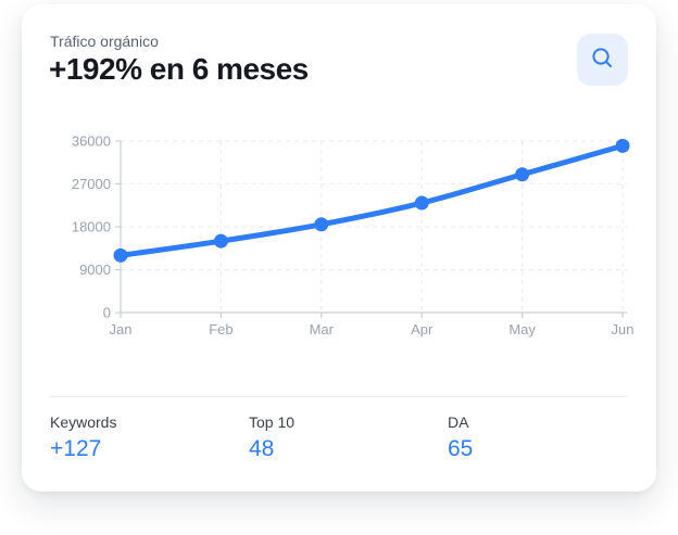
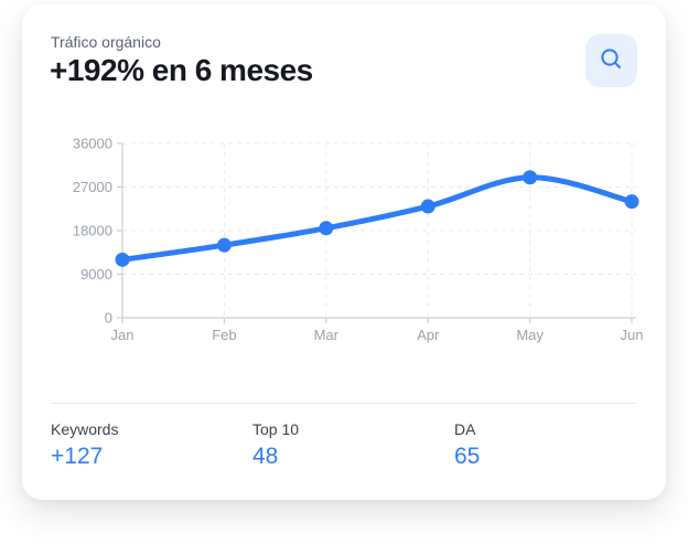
Jun: 35000 -> 24000
